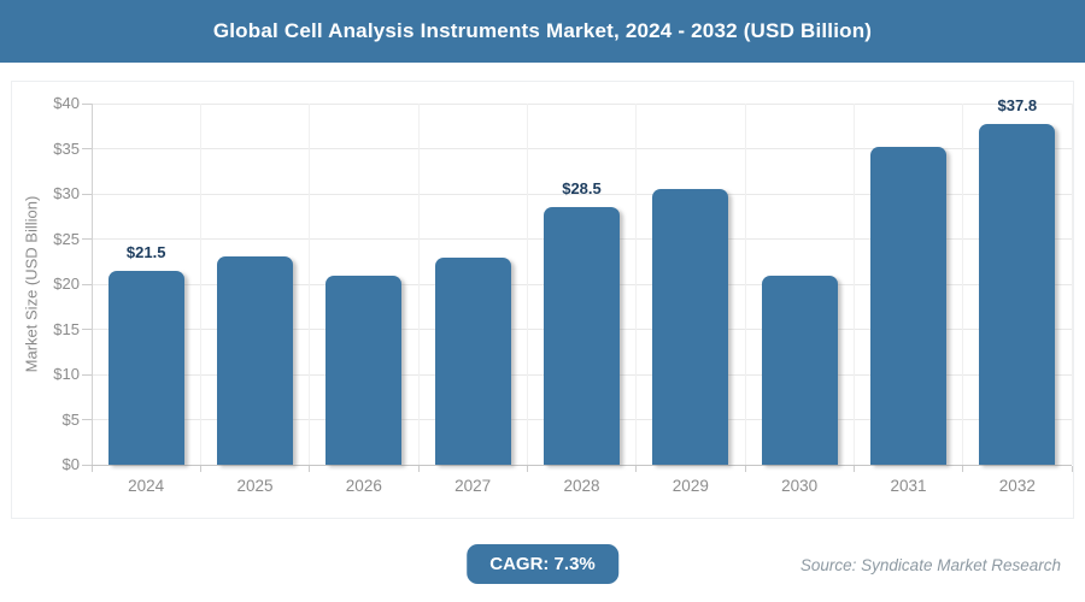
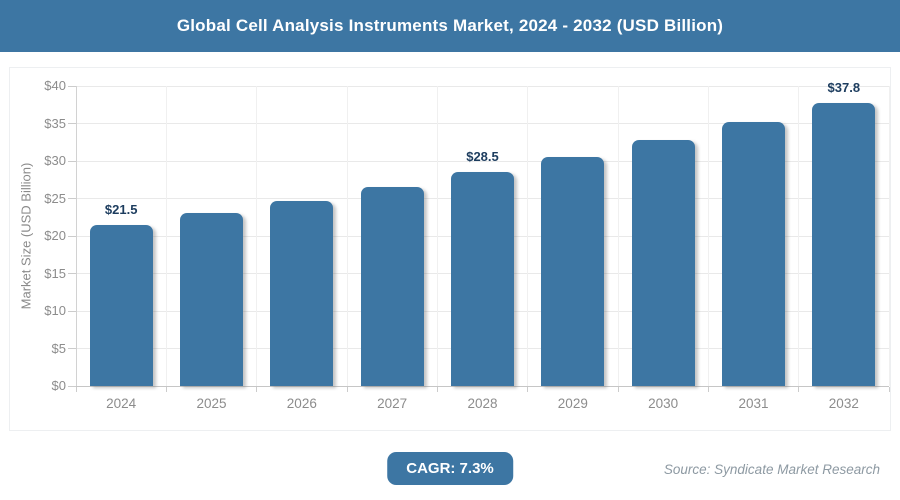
2026: $21 -> $25
2027: $23 -> $27
2030: $21 -> $33
